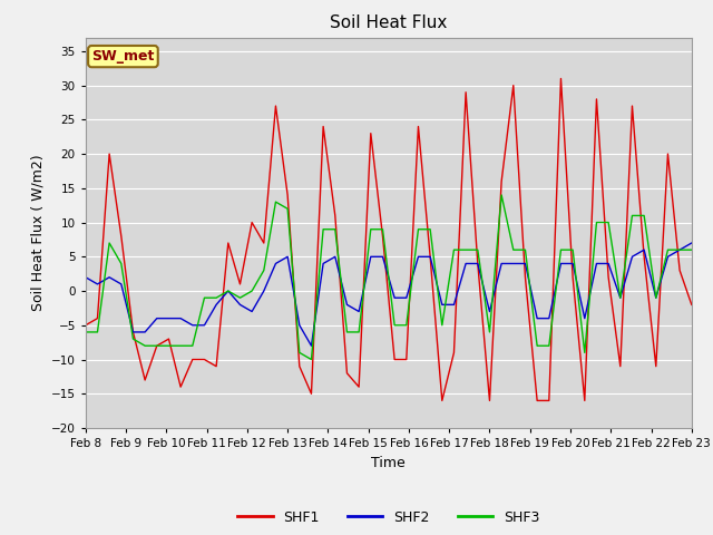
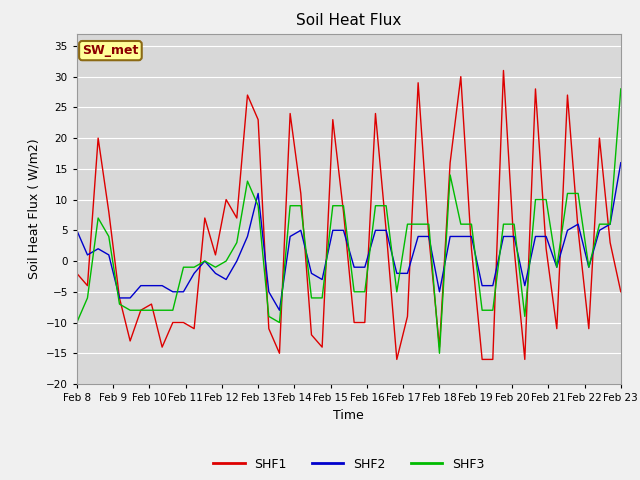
SHF1/Feb 8: -5 -> -2
SHF2/Feb 8: 2 -> 5
SHF3/Feb 8: -6 -> -10
SHF1/Feb 13: 14 -> 23
SHF2/Feb 13: 5 -> 11
SHF3/Feb 13: 12 -> 9
SHF1/Feb 18: -16 -> -14
SHF2/Feb 18: -3 -> -5
SHF3/Feb 18: -6 -> -15
SHF1/Feb 23: -2 -> -5
SHF2/Feb 23: 7 -> 16
SHF3/Feb 23: 6 -> 28
